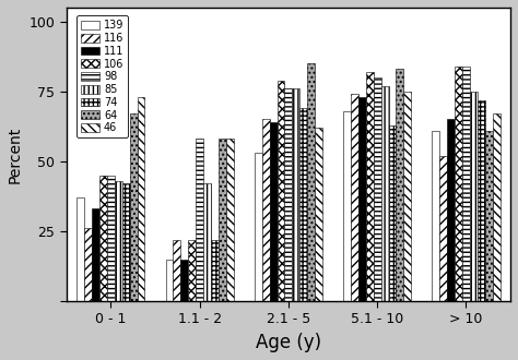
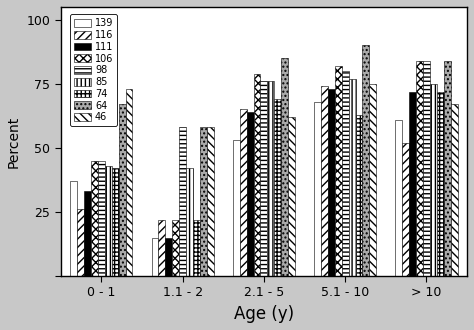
64/5.1 - 10: 83 -> 90
111/> 10: 65 -> 72
64/> 10: 61 -> 84
